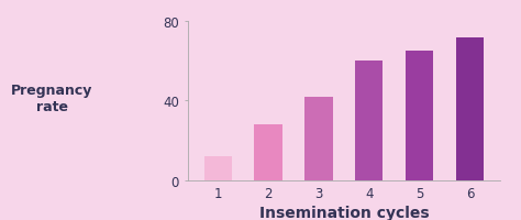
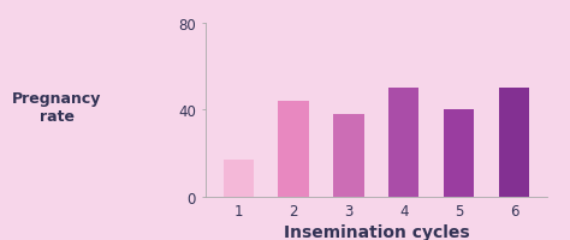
1: 12 -> 17
2: 28 -> 44
3: 42 -> 38
4: 60 -> 50
5: 65 -> 40
6: 72 -> 50
